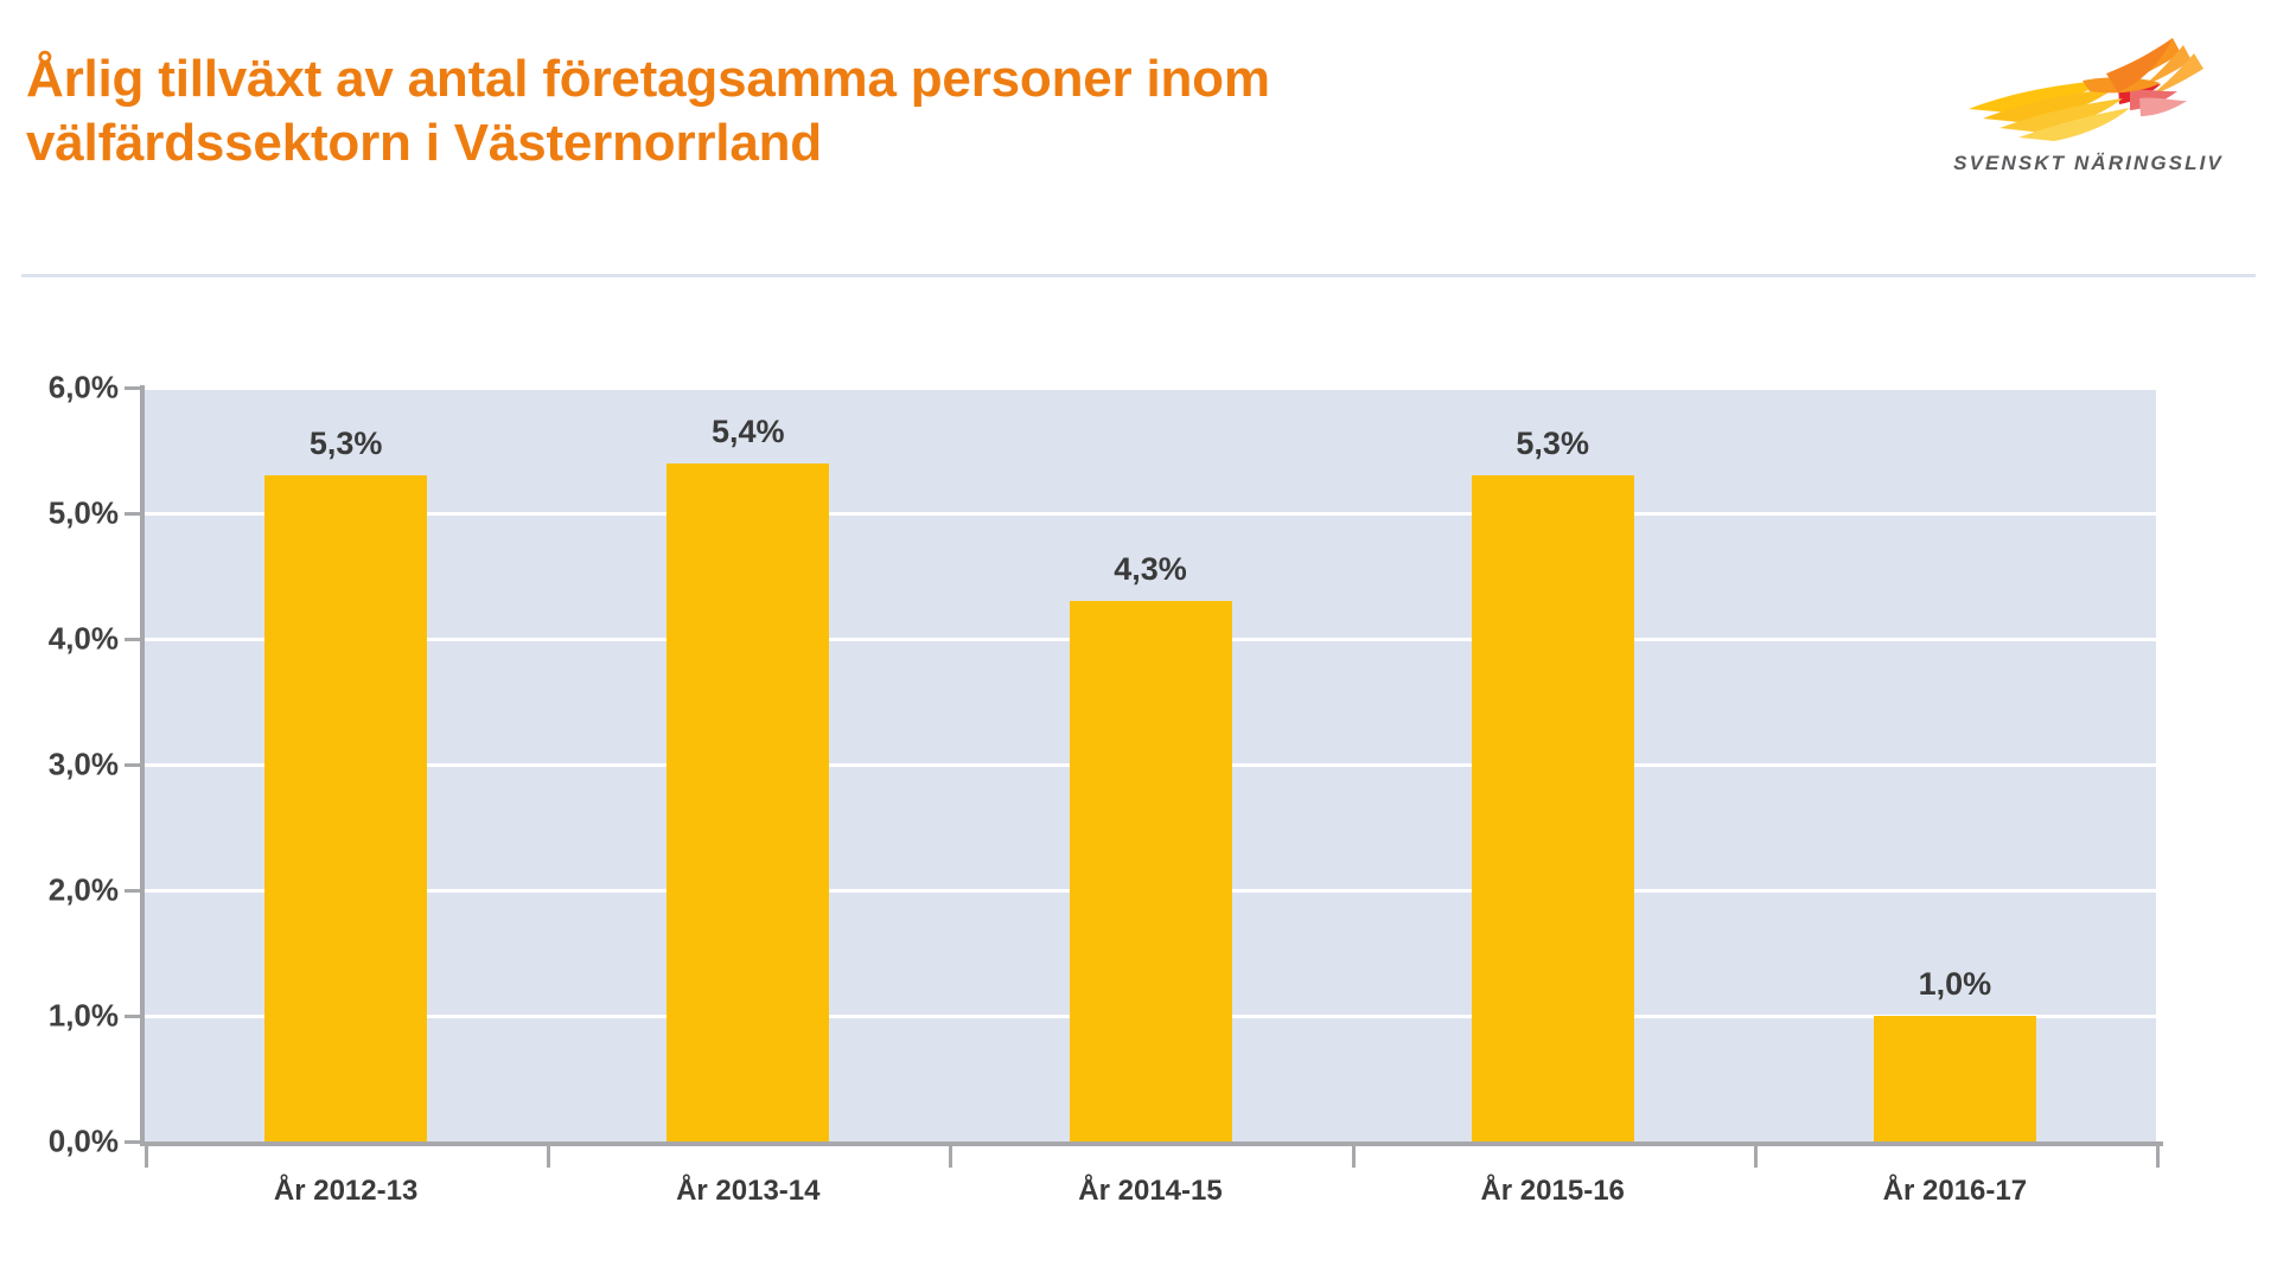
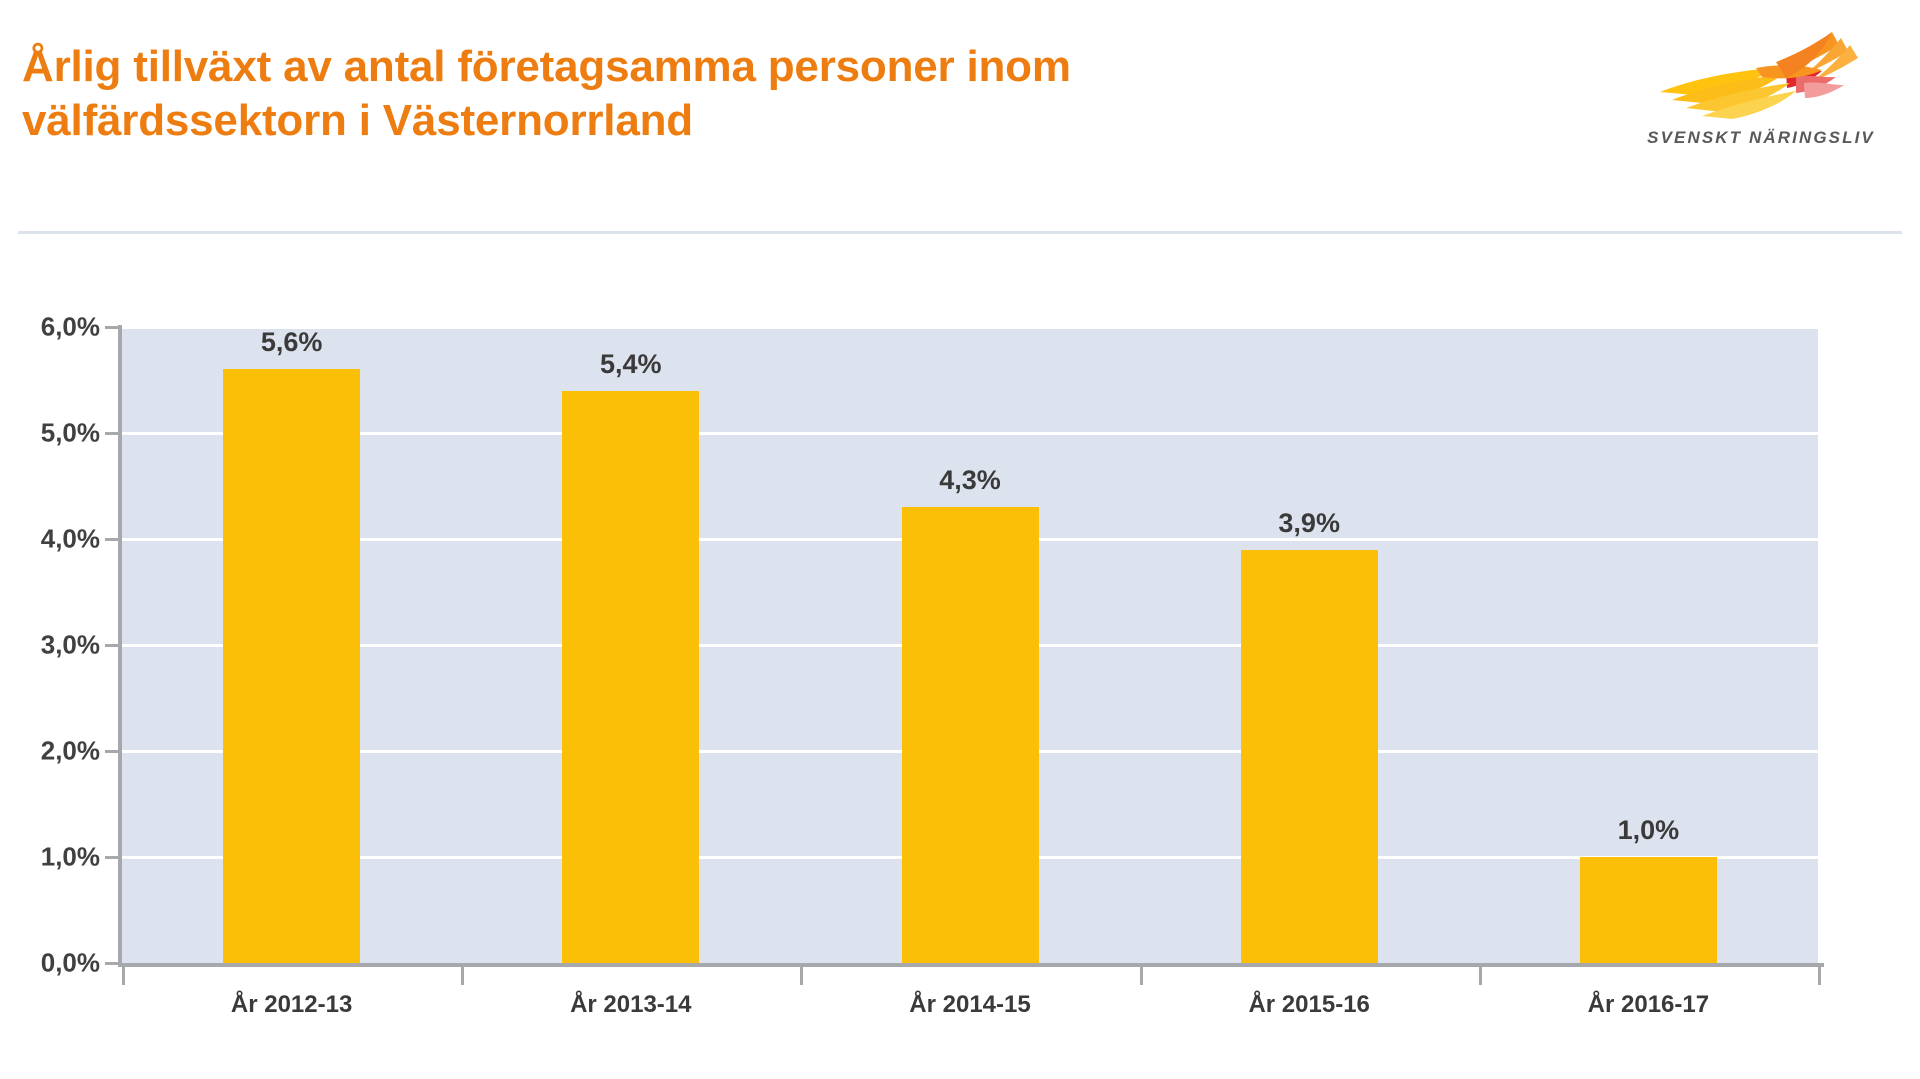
År 2012-13: 5,3% -> 5,6%
År 2015-16: 5,3% -> 3,9%
